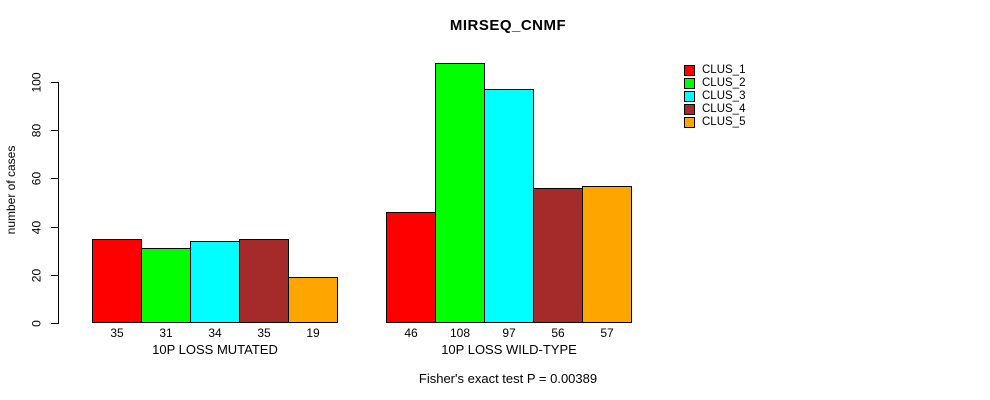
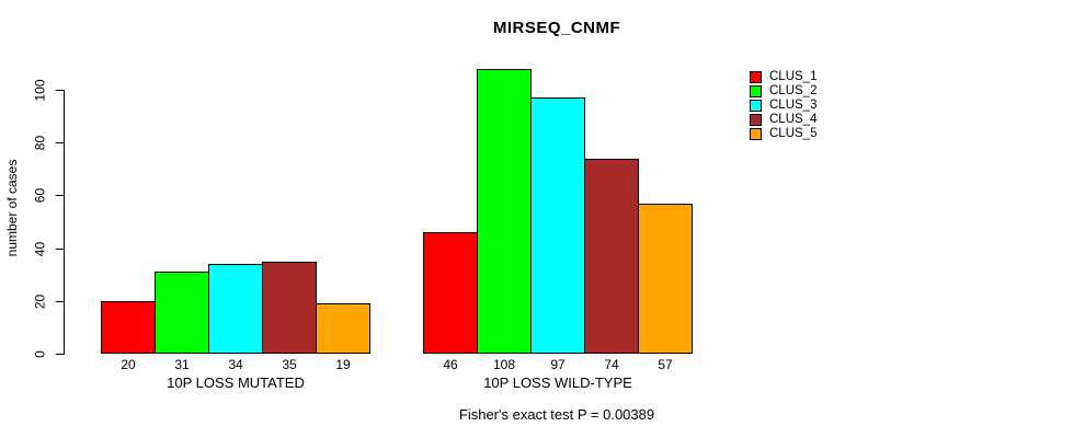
CLUS_1/10P LOSS MUTATED: 35 -> 20
CLUS_4/10P LOSS WILD-TYPE: 56 -> 74
